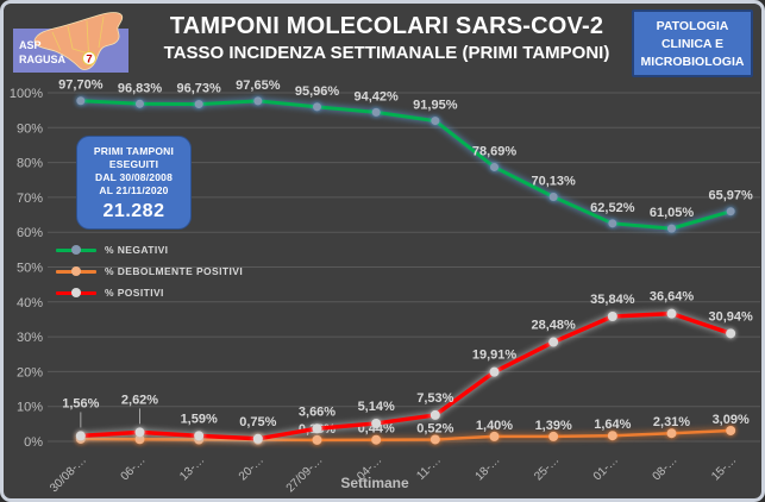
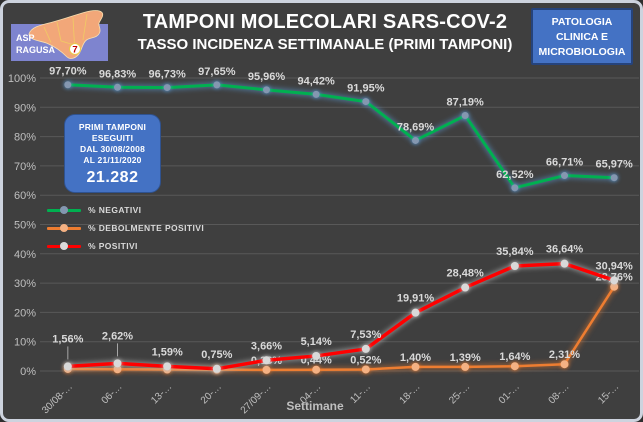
% NEGATIVI/25-…: 70,13% -> 87,19%
% NEGATIVI/08-…: 61,05% -> 66,71%
% DEBOLMENTE POSITIVI/15-…: 3,09% -> 28,76%
